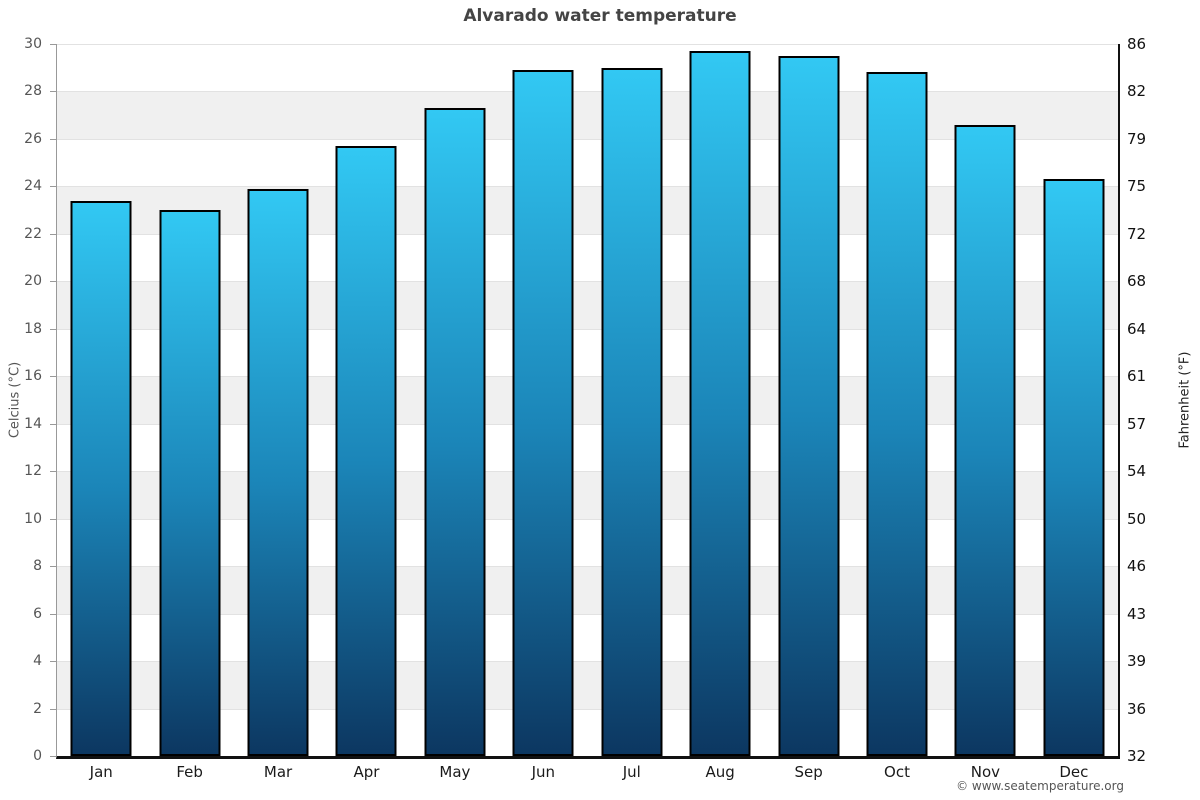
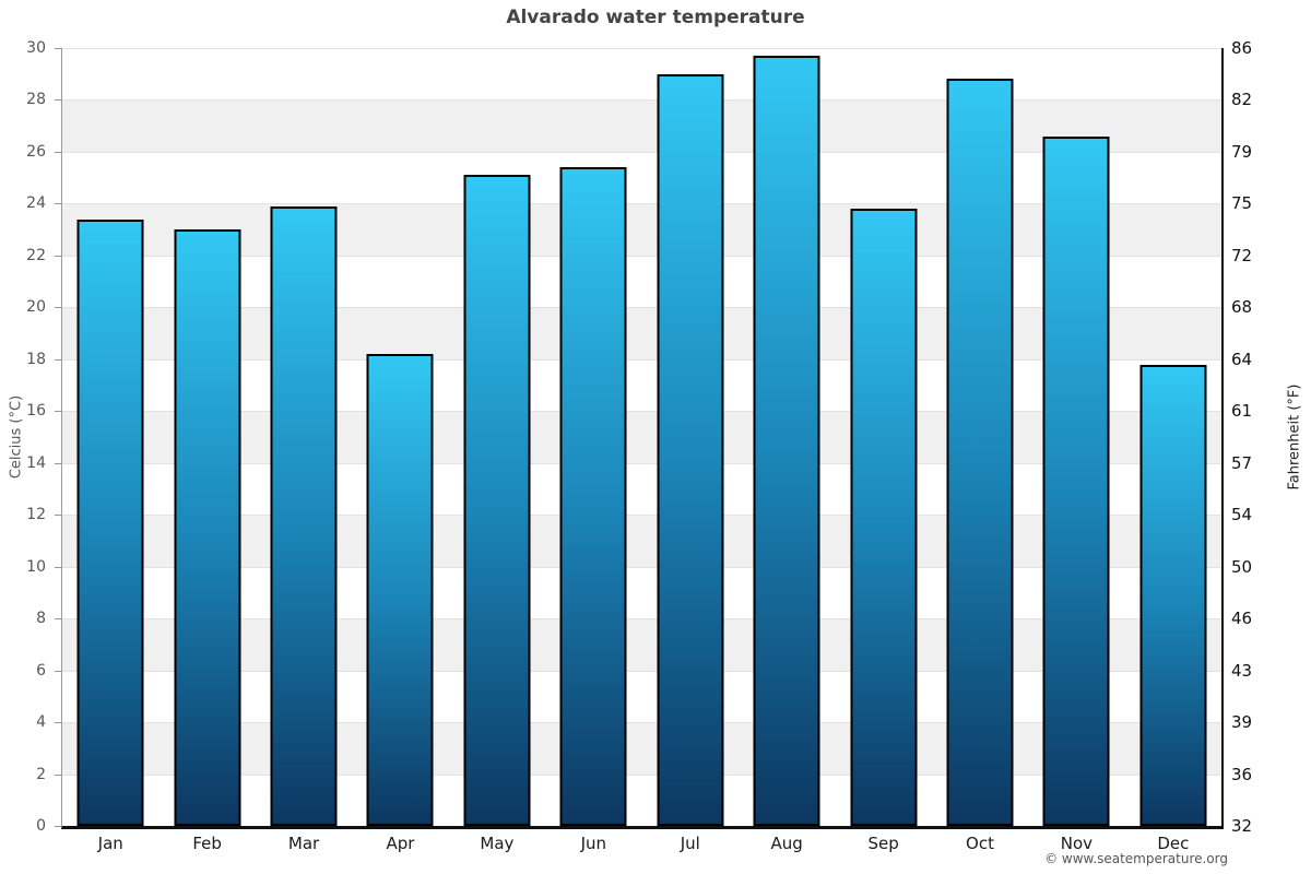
Apr: 25.7 -> 18.2
May: 27.3 -> 25.1
Jun: 28.9 -> 25.4
Sep: 29.5 -> 23.8
Dec: 24.3 -> 17.8
